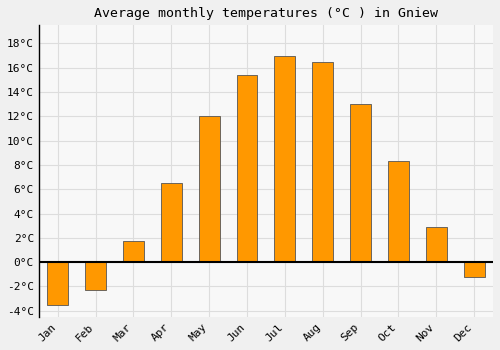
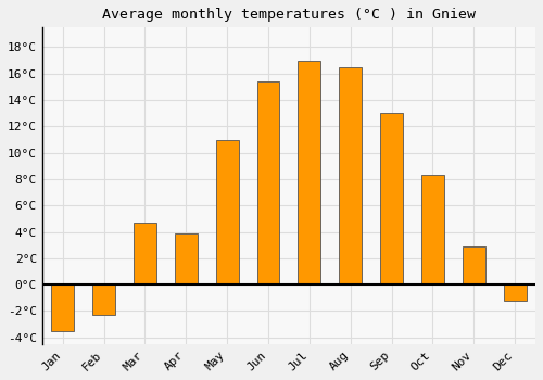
Mar: 1.7°C -> 4.7°C
Apr: 6.5°C -> 3.9°C
May: 12.0°C -> 11.0°C
